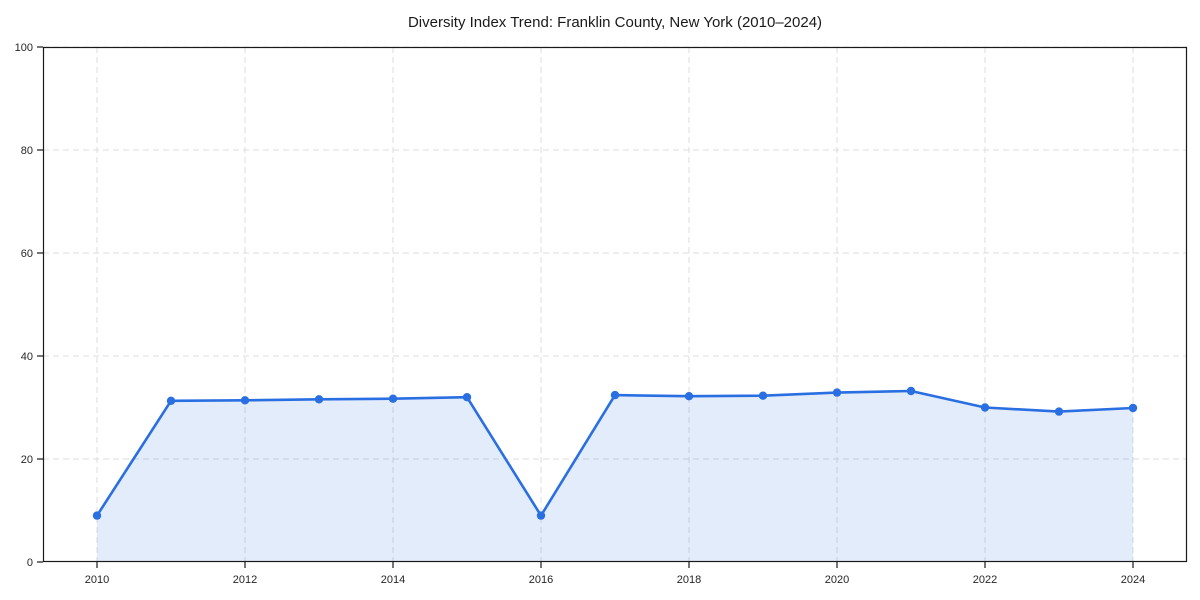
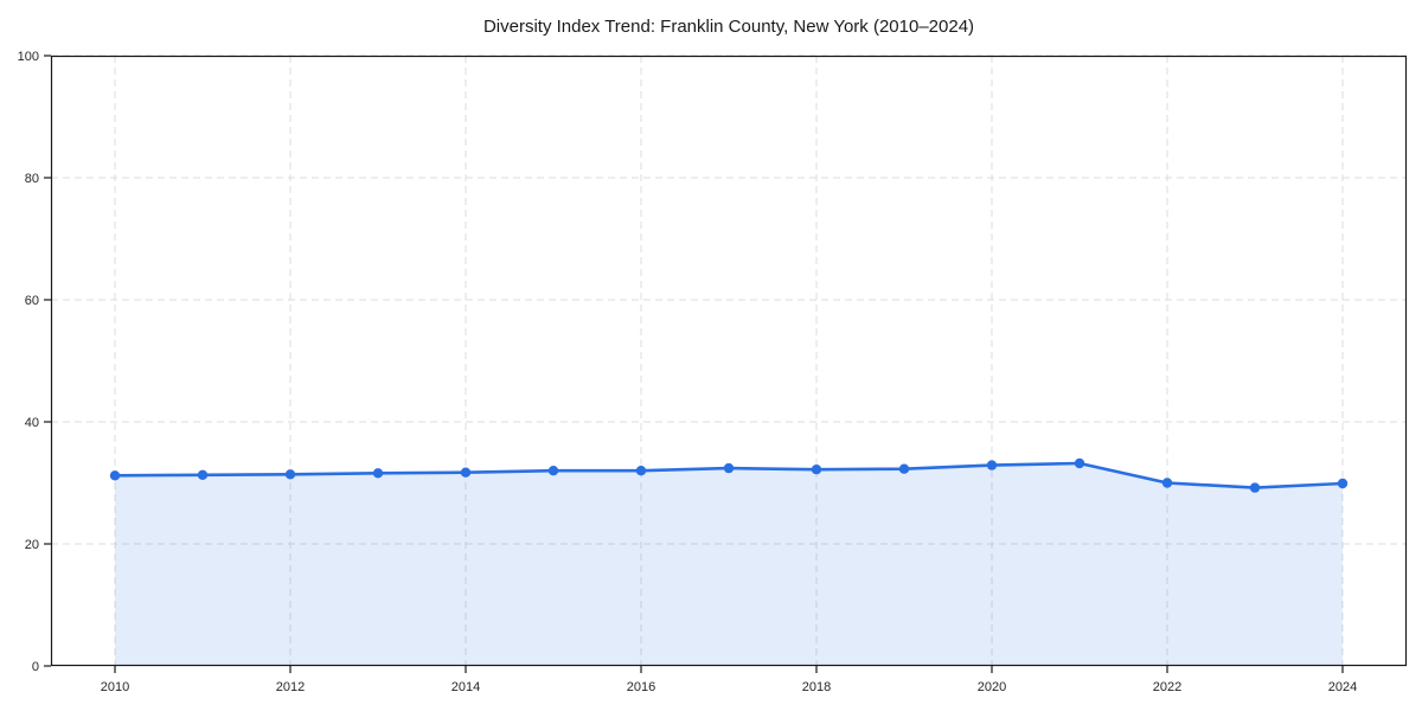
2010: 9 -> 31
2016: 9 -> 32
